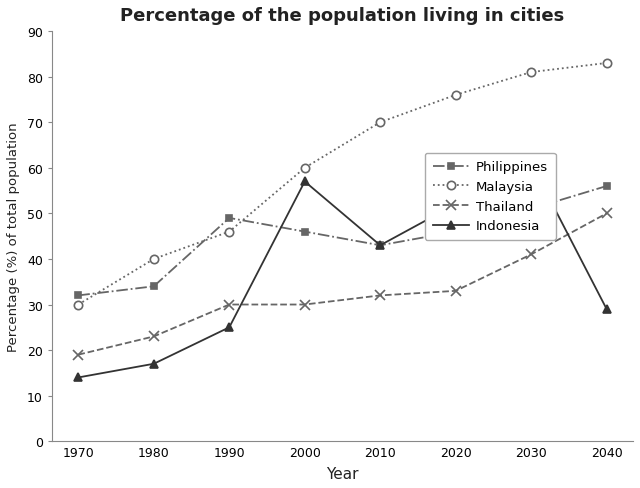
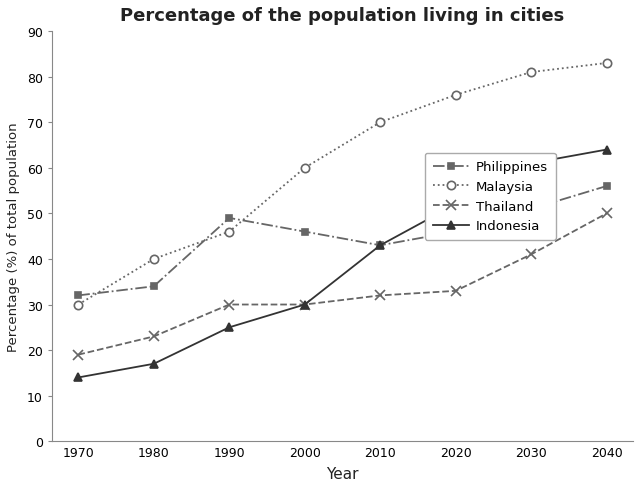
Indonesia/2000: 57 -> 30
Indonesia/2040: 29 -> 64
